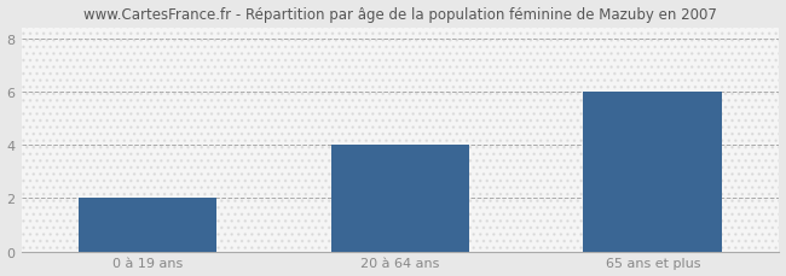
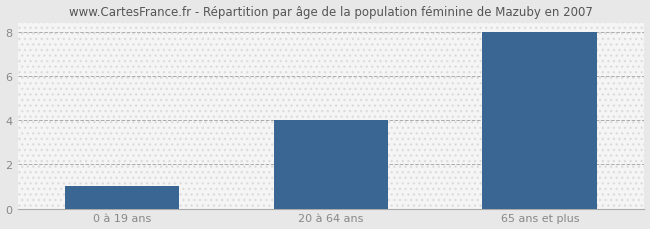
0 à 19 ans: 2 -> 1
65 ans et plus: 6 -> 8
